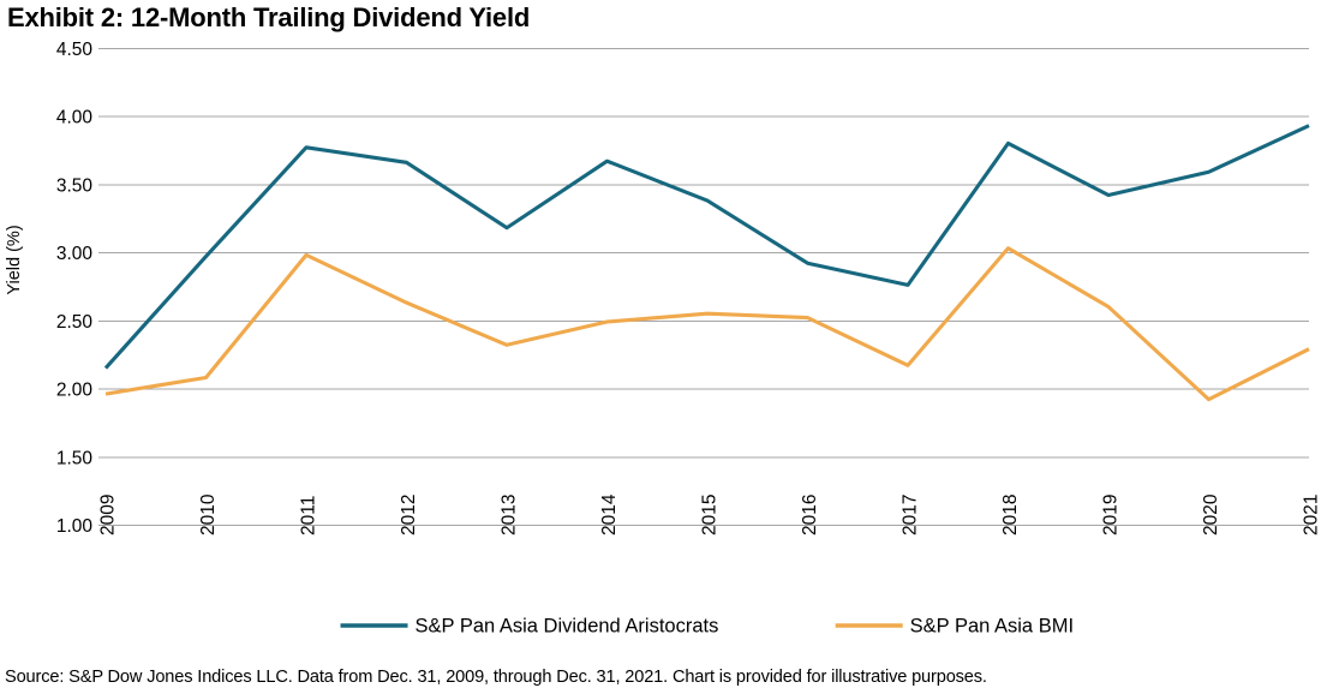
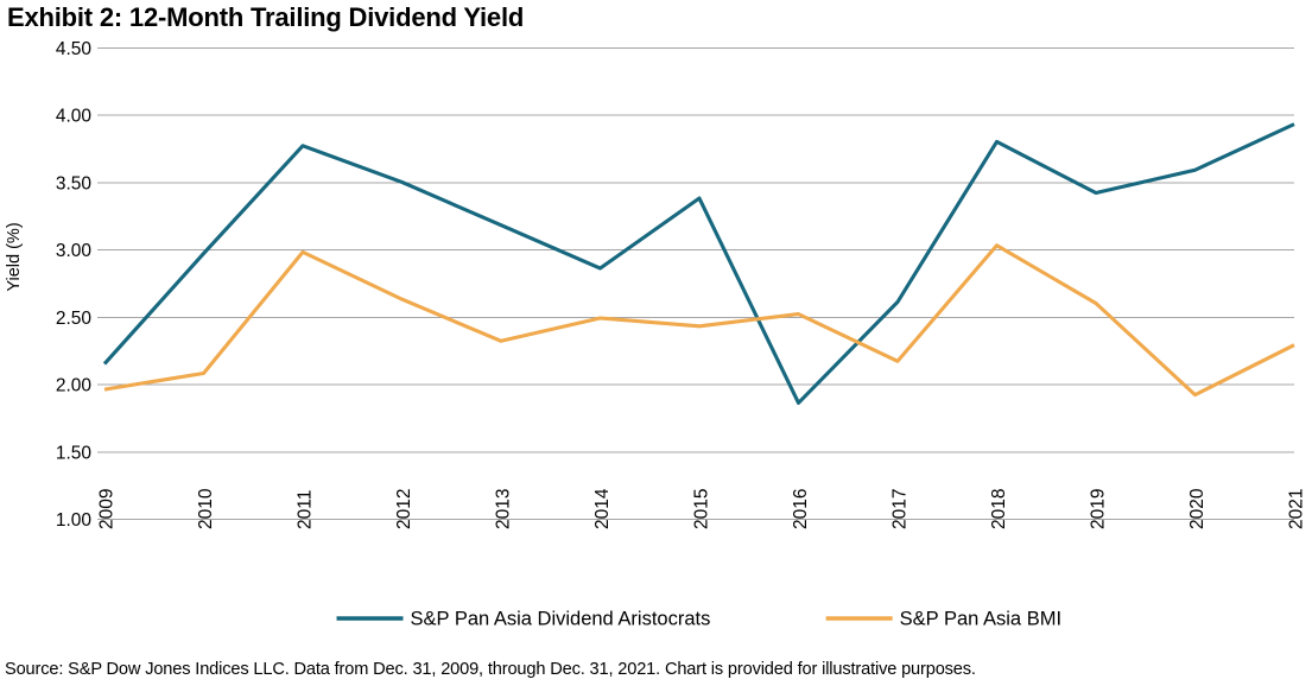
S&P Pan Asia Dividend Aristocrats/2012: 3.66 -> 3.50
S&P Pan Asia Dividend Aristocrats/2014: 3.67 -> 2.86
S&P Pan Asia BMI/2015: 2.55 -> 2.43
S&P Pan Asia Dividend Aristocrats/2016: 2.92 -> 1.86
S&P Pan Asia Dividend Aristocrats/2017: 2.76 -> 2.61
